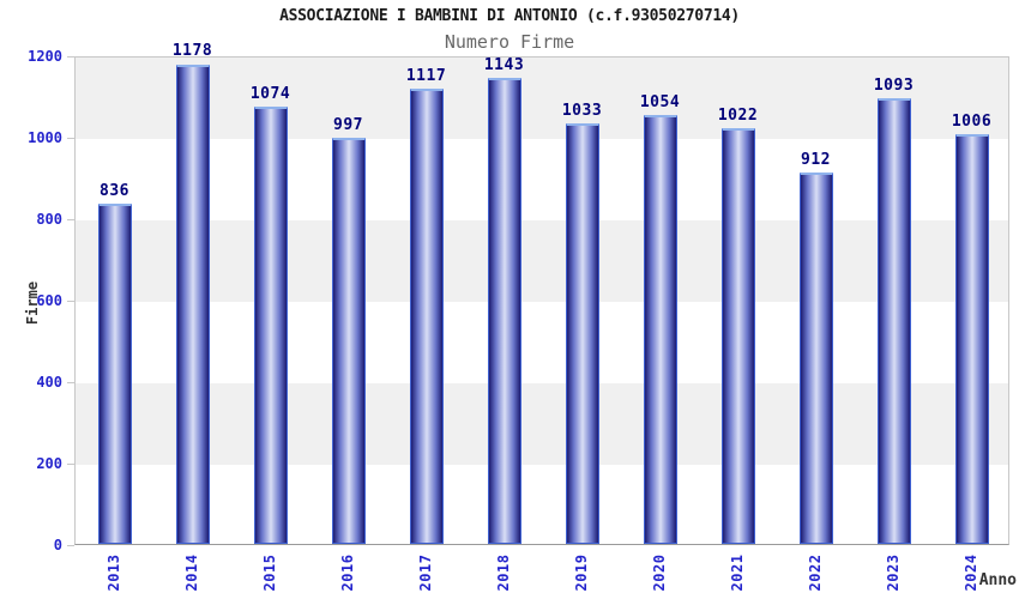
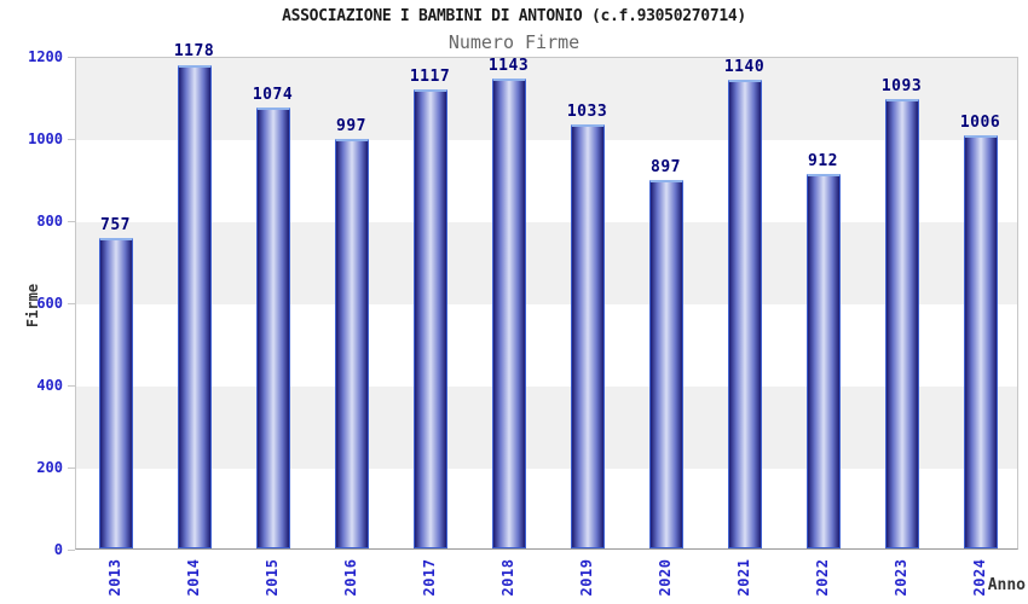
2013: 836 -> 757
2020: 1054 -> 897
2021: 1022 -> 1140
